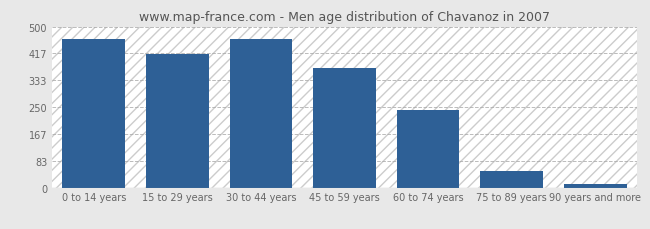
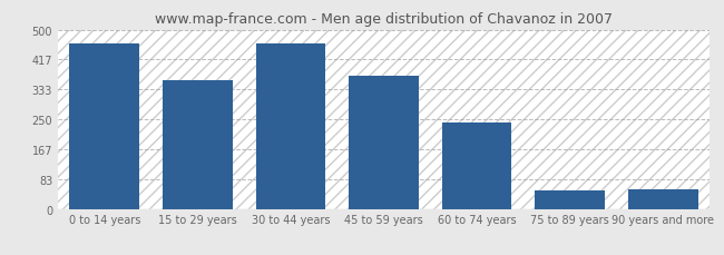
15 to 29 years: 415 -> 360
90 years and more: 10 -> 55
